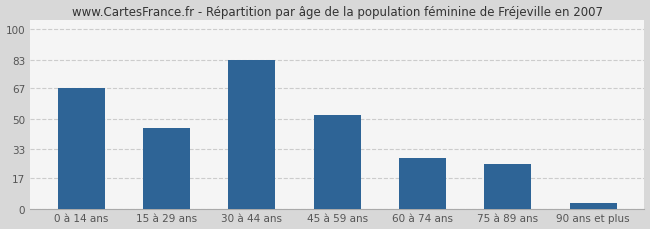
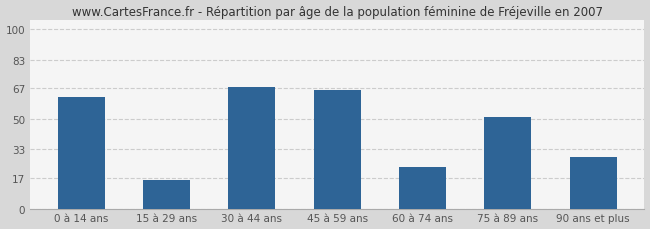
0 à 14 ans: 67 -> 62
15 à 29 ans: 45 -> 16
30 à 44 ans: 83 -> 68
45 à 59 ans: 52 -> 66
60 à 74 ans: 28 -> 23
75 à 89 ans: 25 -> 51
90 ans et plus: 3 -> 29
